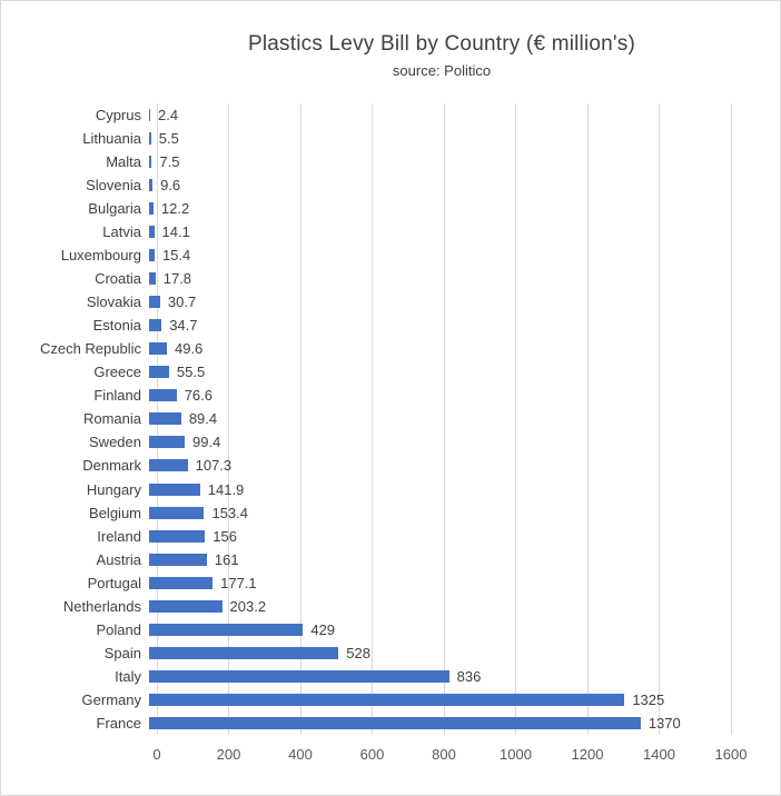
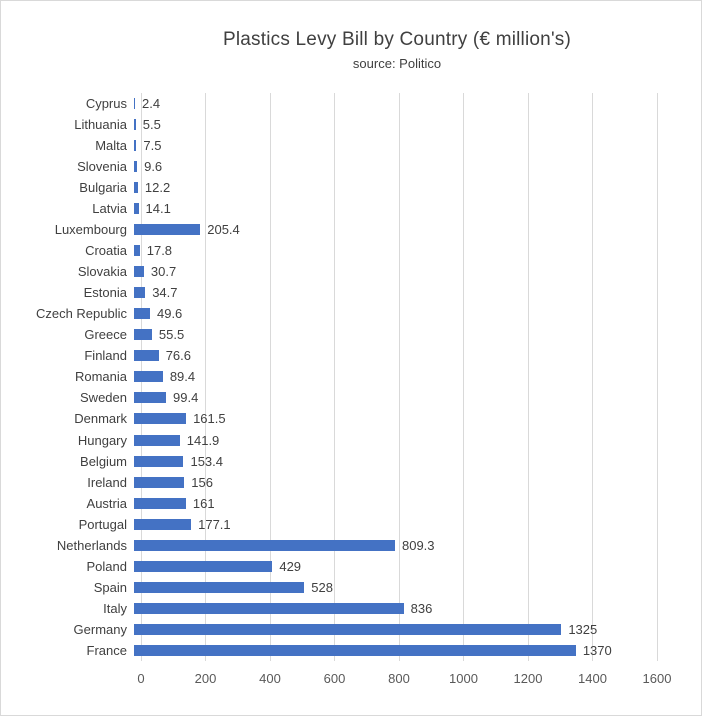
Luxembourg: 15.4 -> 205.4
Denmark: 107.3 -> 161.5
Netherlands: 203.2 -> 809.3
